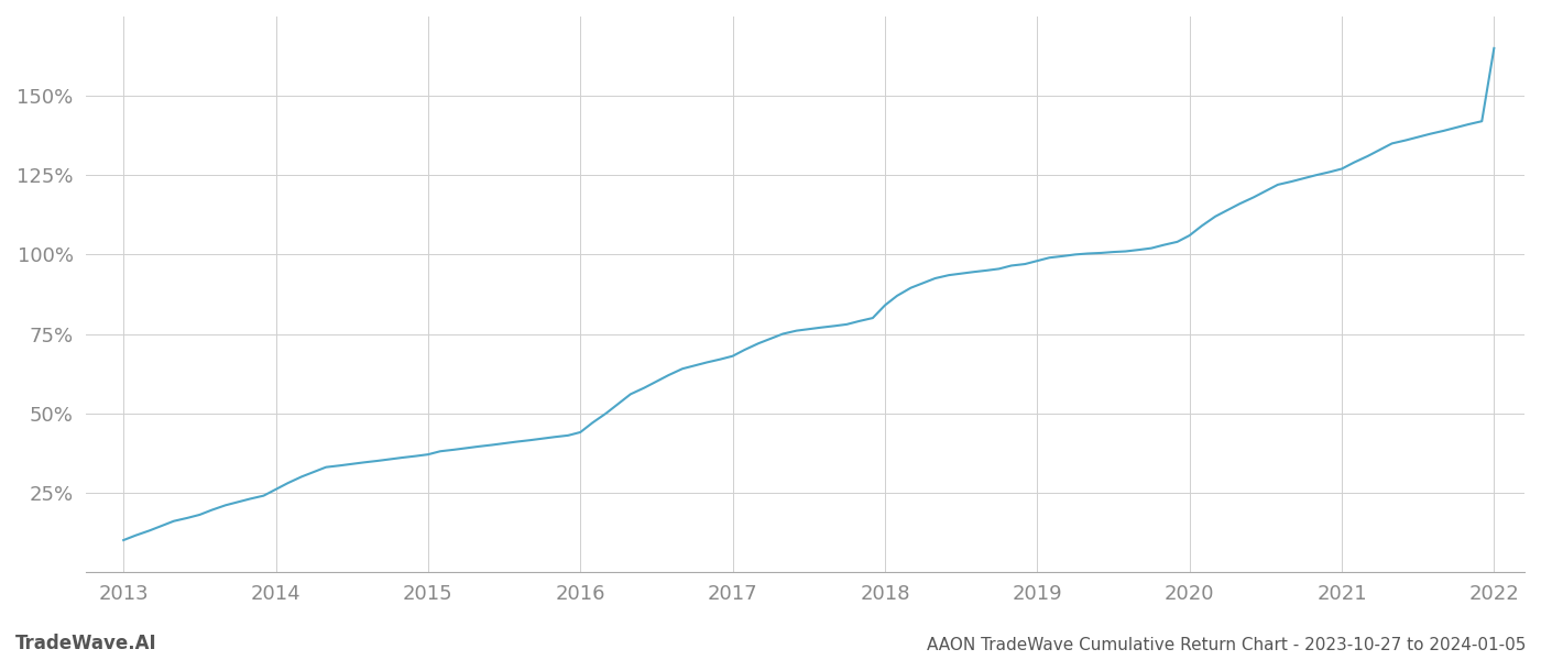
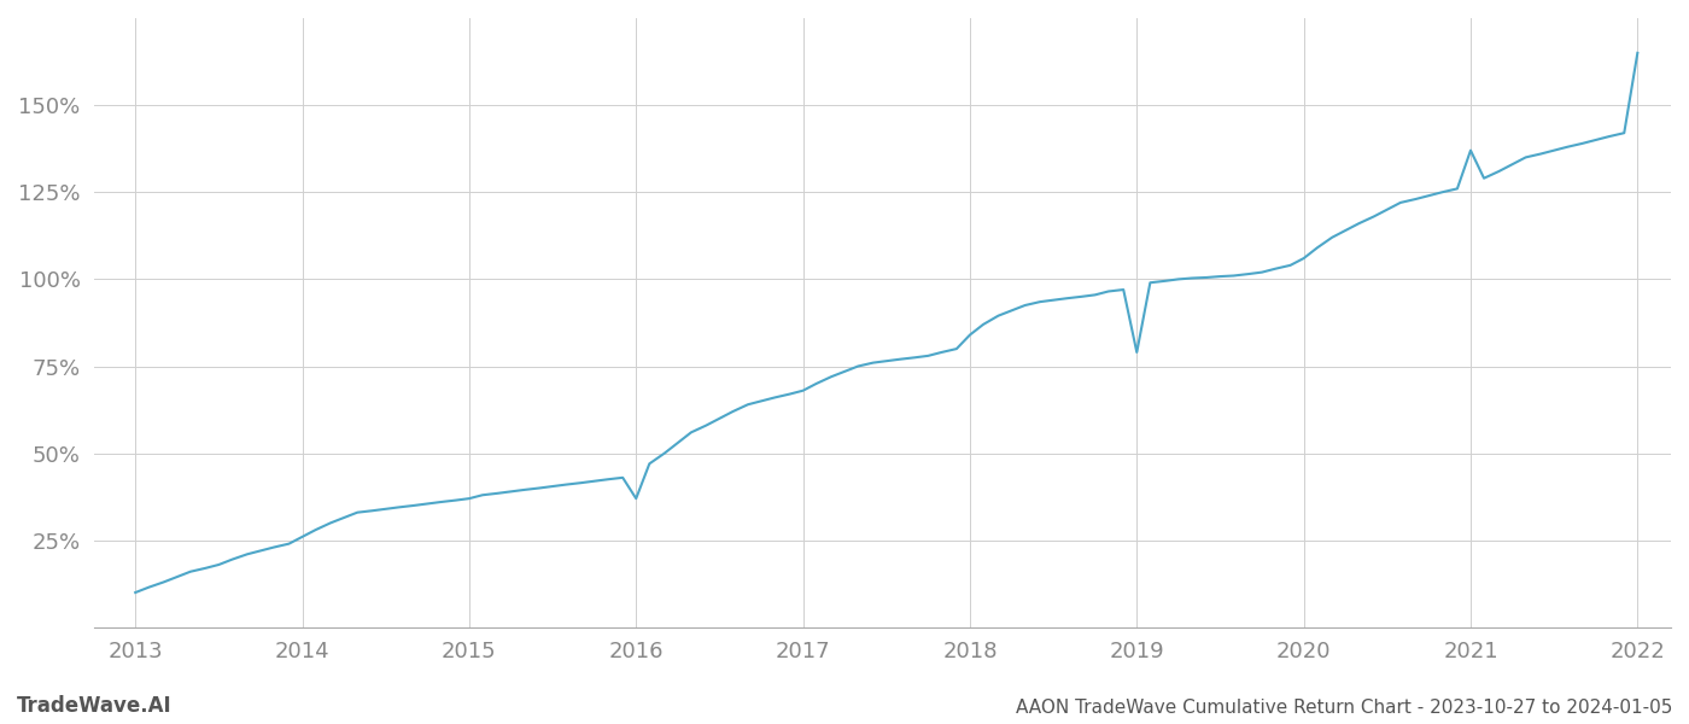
2016: 44.0% -> 37.0%
2019: 98.0% -> 79.0%
2021: 127.0% -> 137.0%
